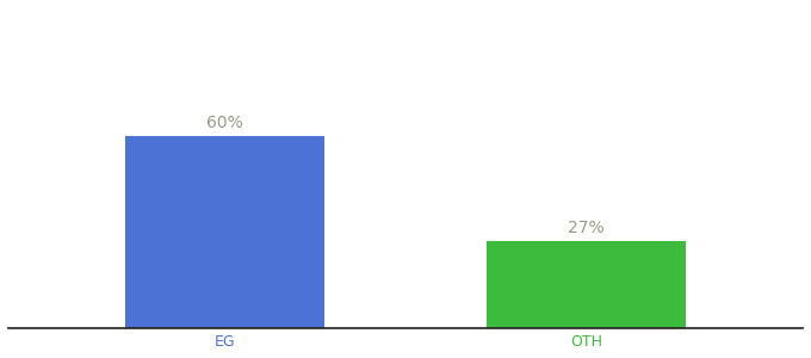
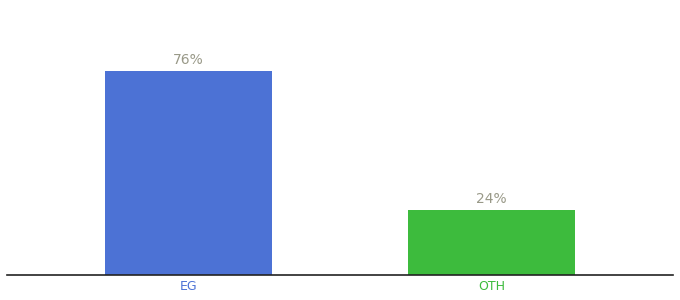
EG: 60% -> 76%
OTH: 27% -> 24%
